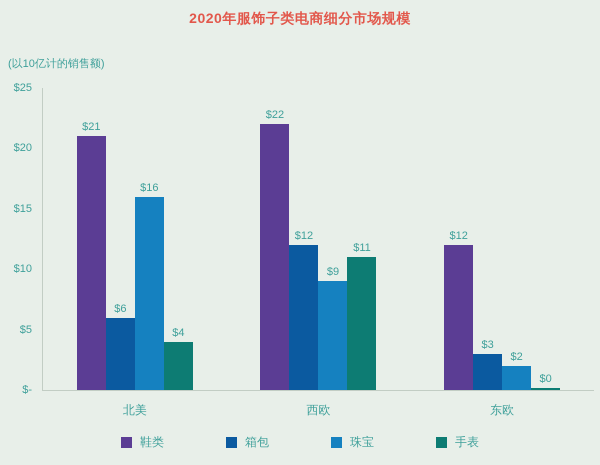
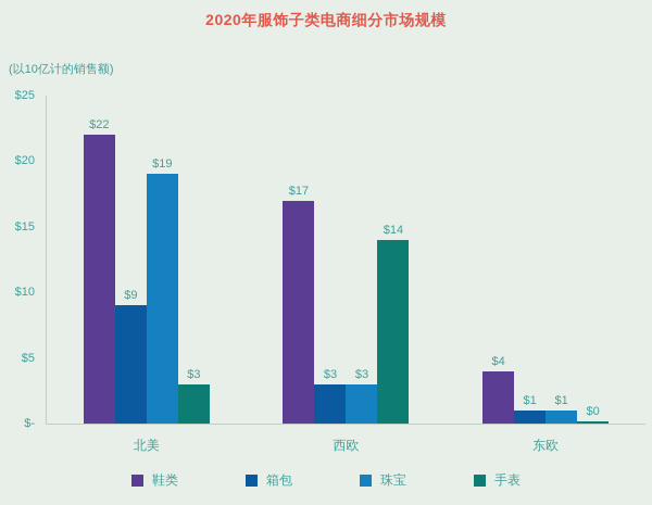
鞋类/北美: $21 -> $22
箱包/北美: $6 -> $9
珠宝/北美: $16 -> $19
手表/北美: $4 -> $3
鞋类/西欧: $22 -> $17
箱包/西欧: $12 -> $3
珠宝/西欧: $9 -> $3
手表/西欧: $11 -> $14
鞋类/东欧: $12 -> $4
箱包/东欧: $3 -> $1
珠宝/东欧: $2 -> $1
